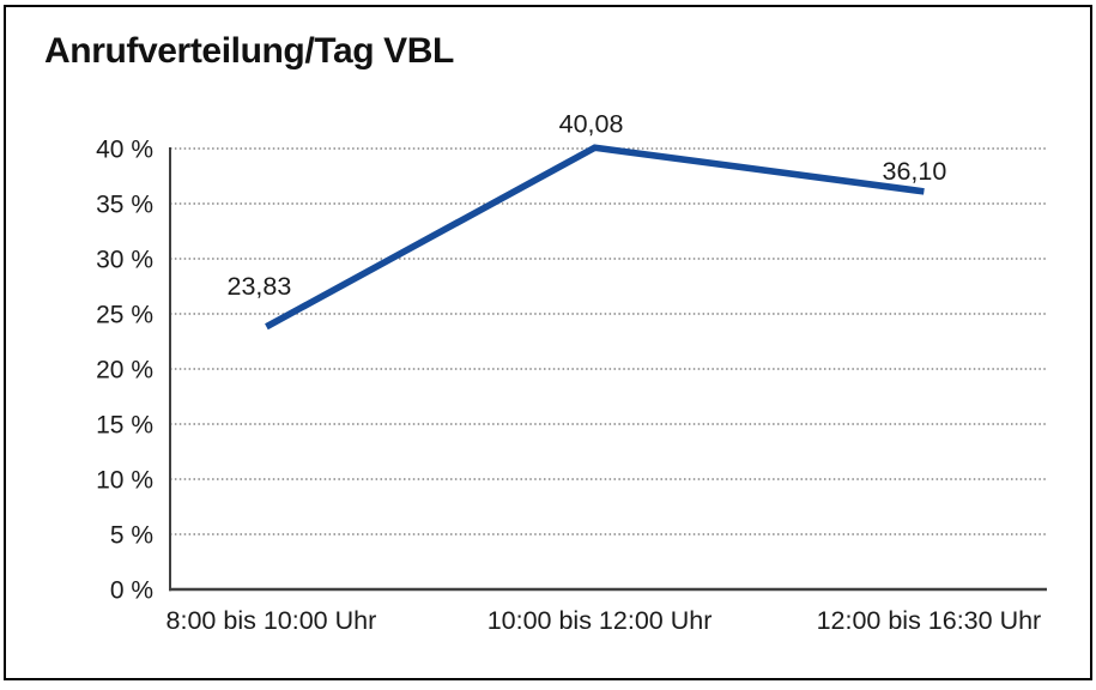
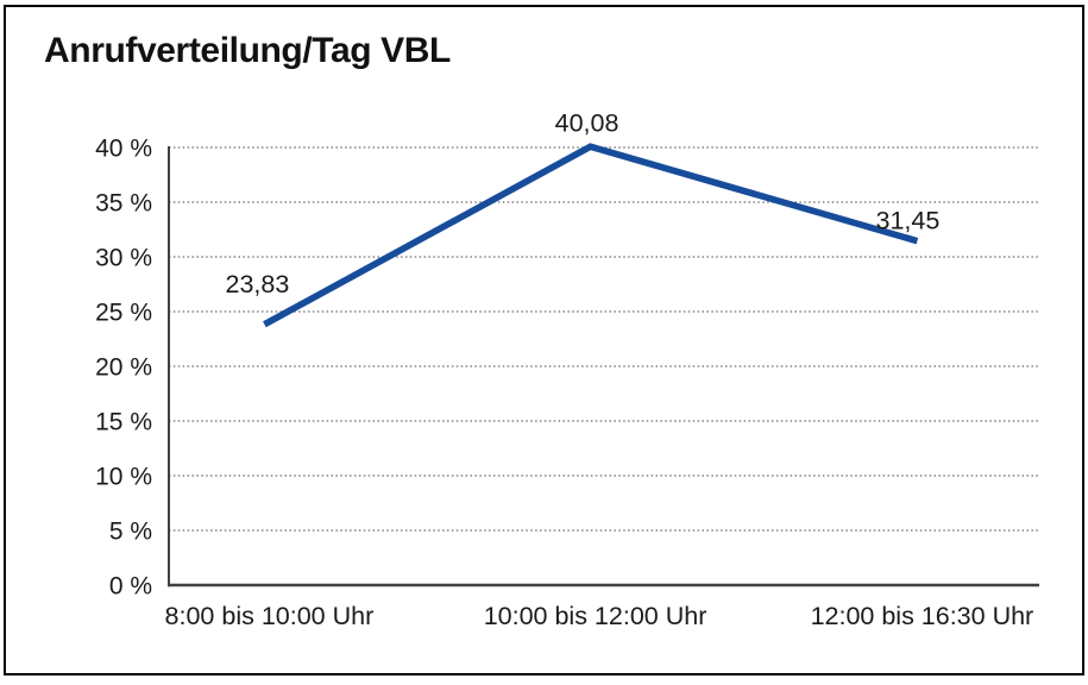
12:00 bis 16:30 Uhr: 36,10 -> 31,45
